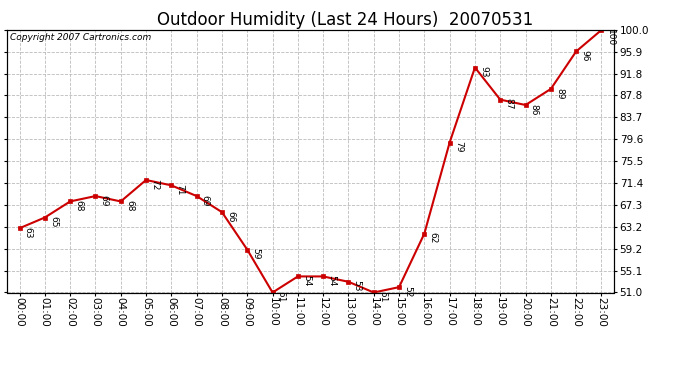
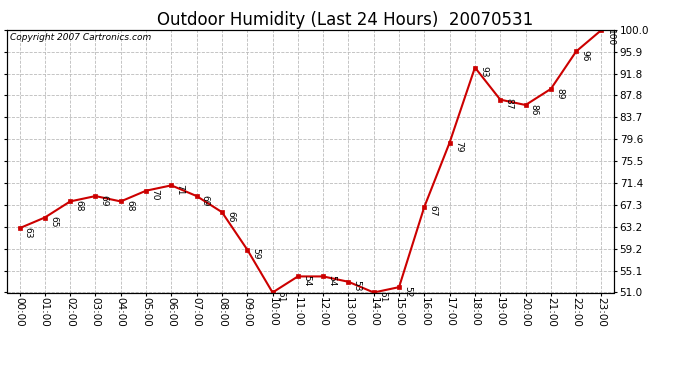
05:00: 72 -> 70
16:00: 62 -> 67
